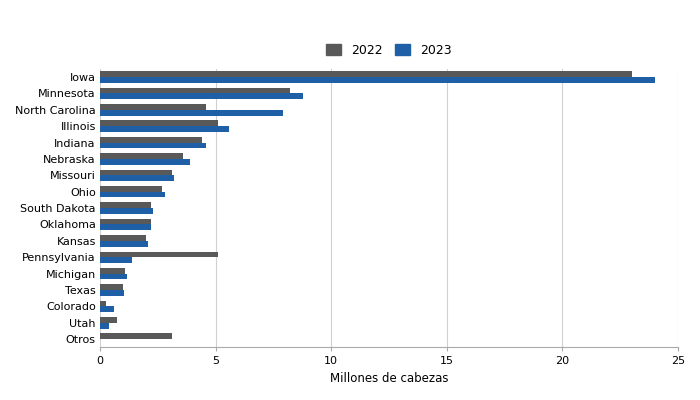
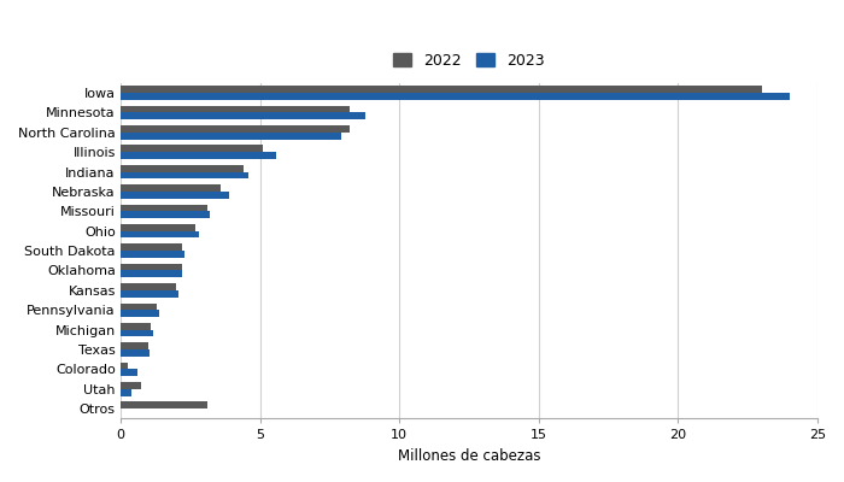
2022/North Carolina: 4.60 -> 8.20
2022/Pennsylvania: 5.10 -> 1.30
